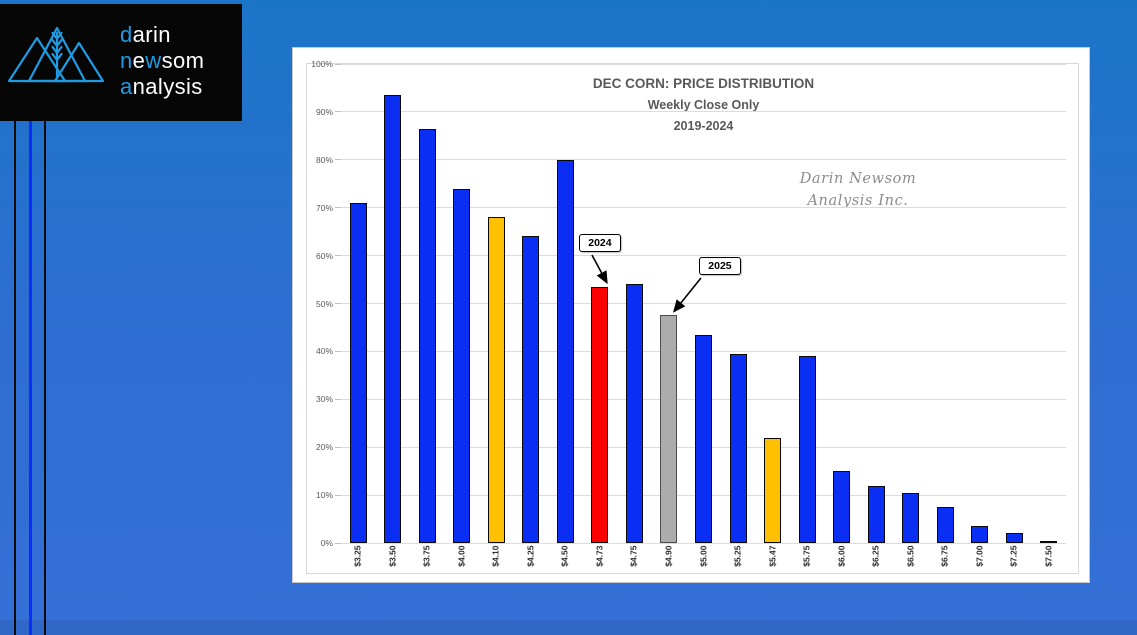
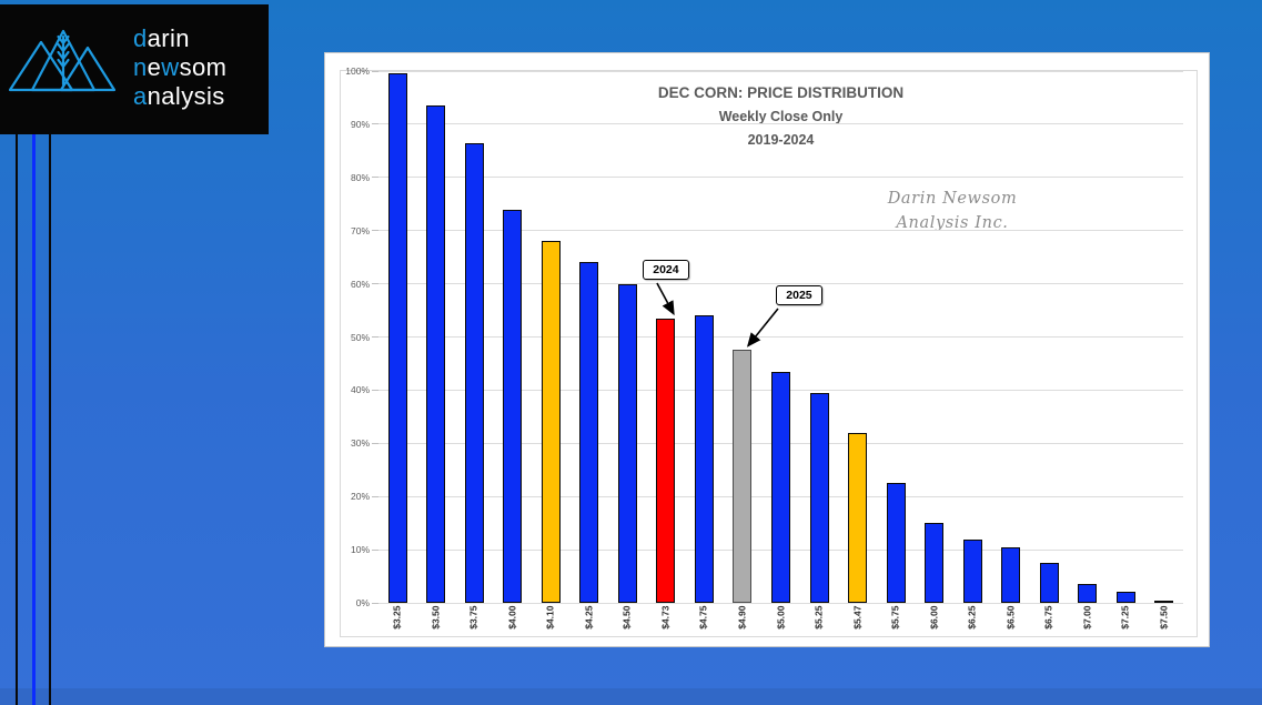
$3.25: 71% -> 100%
$4.50: 80% -> 60%
$5.47: 22% -> 32%
$5.75: 39% -> 22%
